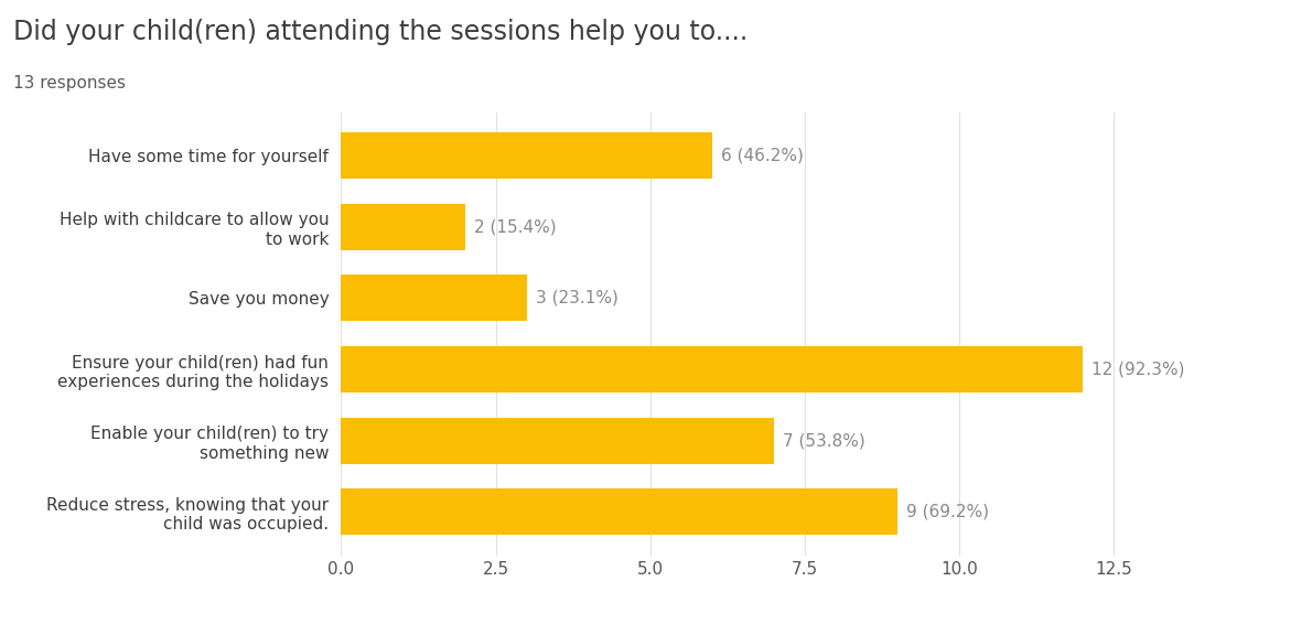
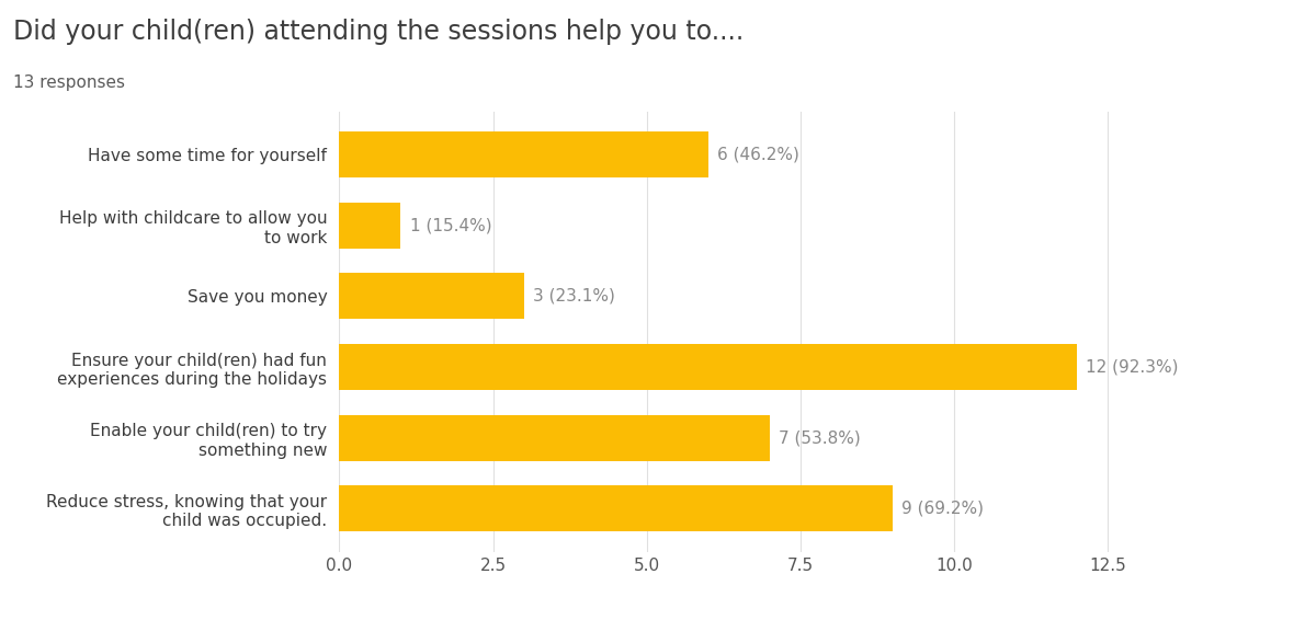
Help with childcare to allow you to work: 2 -> 1
